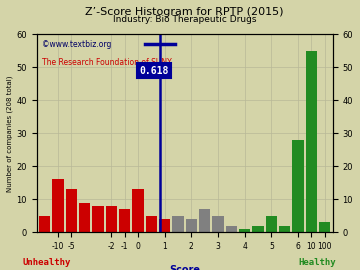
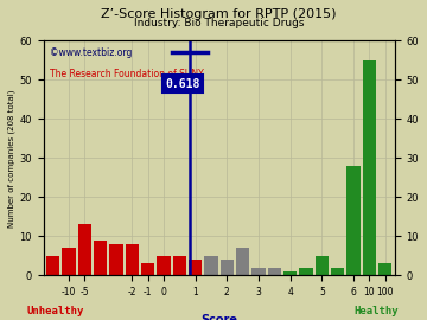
-10: 16 -> 7
-1: 7 -> 3
0: 13 -> 5
3: 5 -> 2
